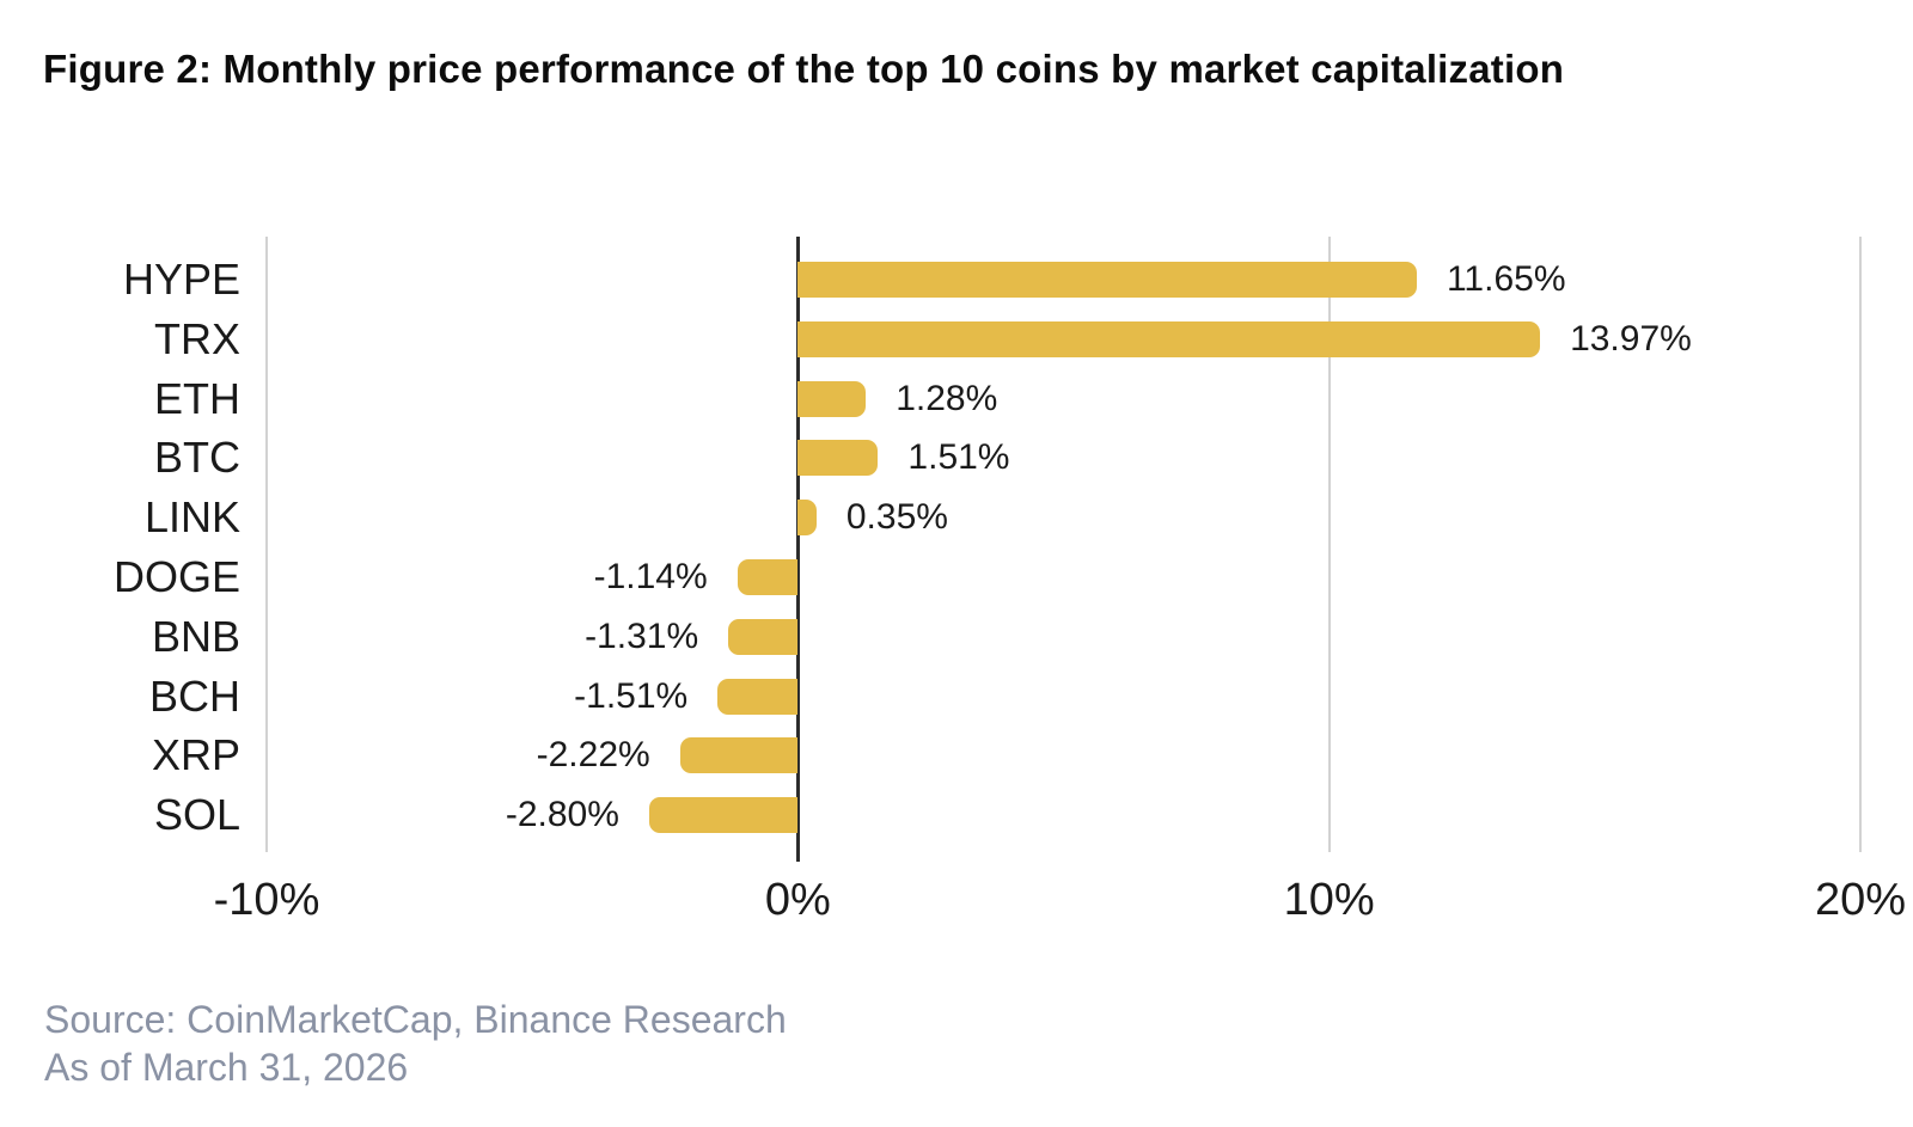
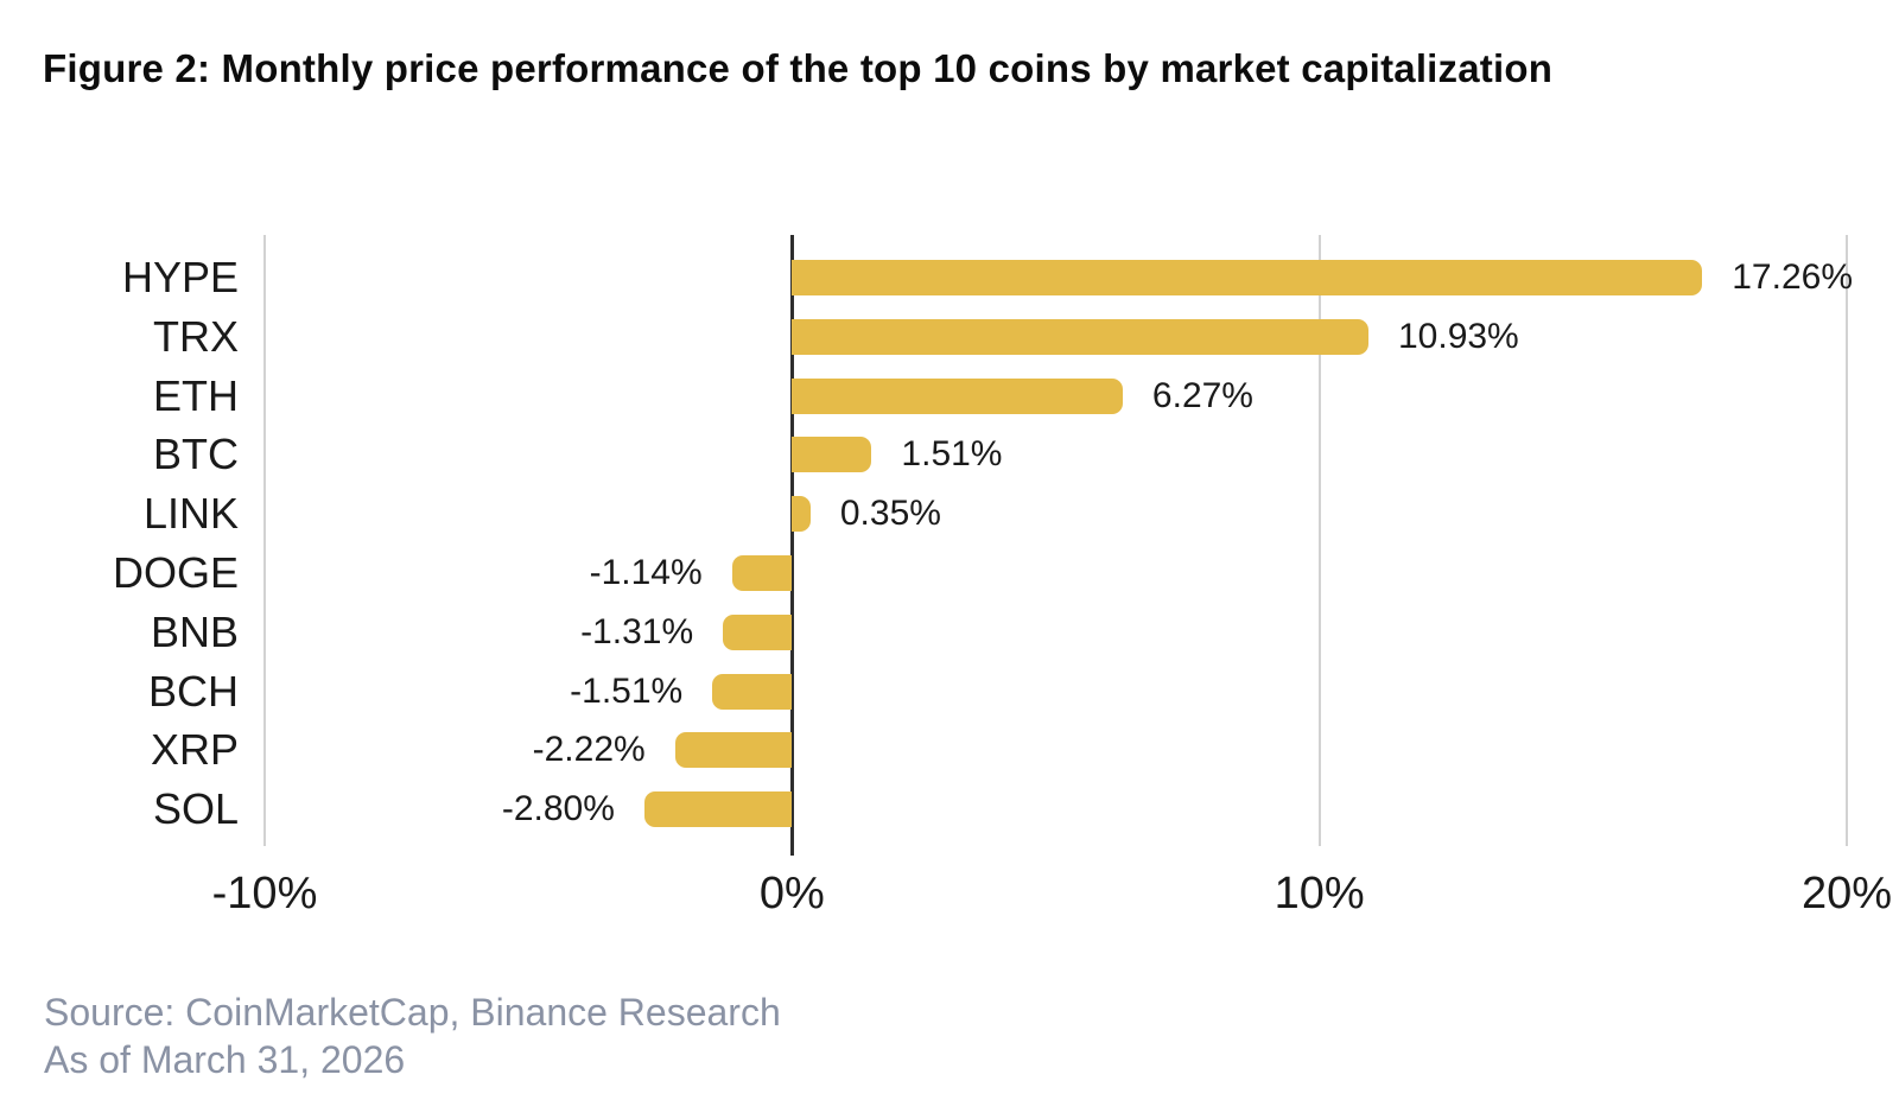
HYPE: 11.65% -> 17.26%
TRX: 13.97% -> 10.93%
ETH: 1.28% -> 6.27%
